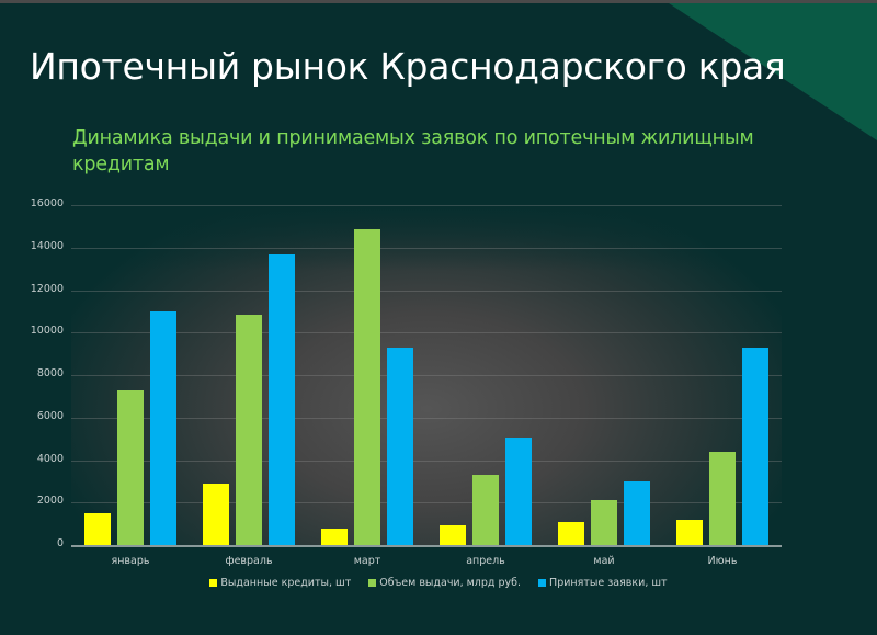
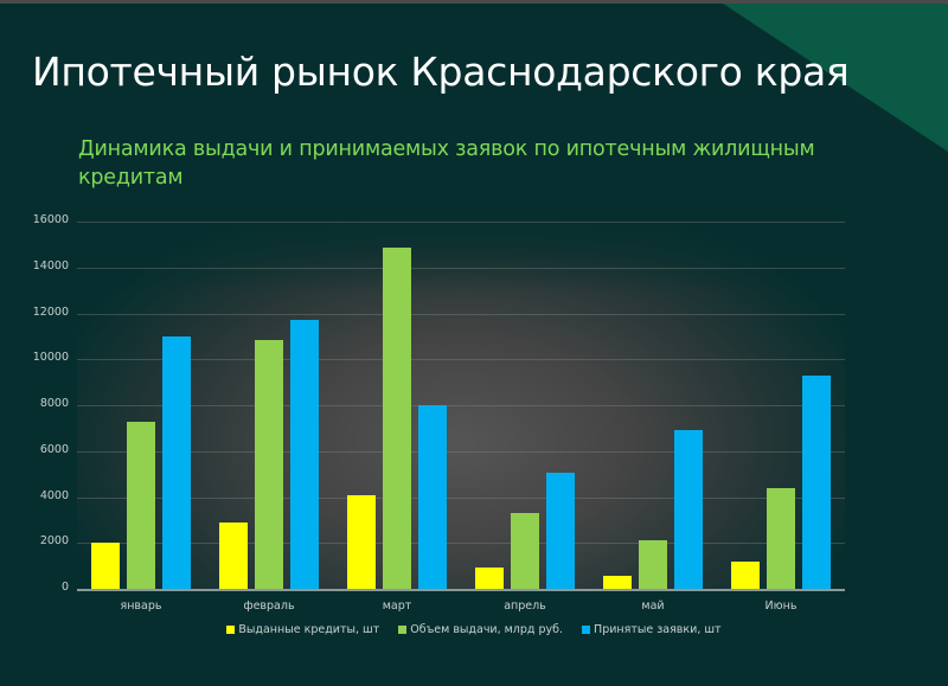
Выданные кредиты, шт/январь: 1500 -> 2000
Принятые заявки, шт/февраль: 13700 -> 11700
Выданные кредиты, шт/март: 800 -> 4100
Принятые заявки, шт/март: 9300 -> 8000
Выданные кредиты, шт/май: 1100 -> 600
Принятые заявки, шт/май: 3000 -> 6900
